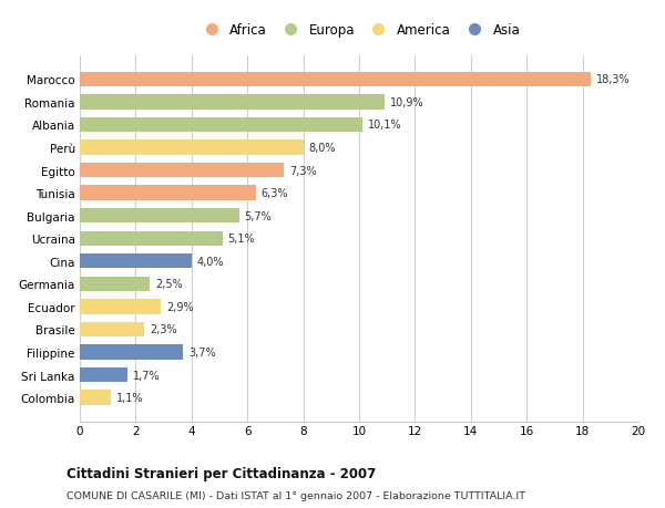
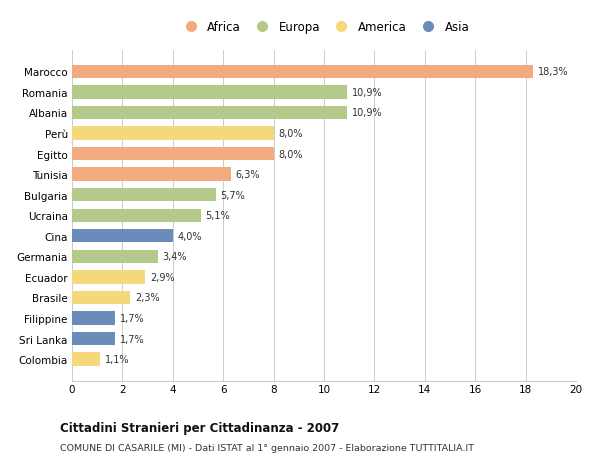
Albania: 10,1% -> 10,9%
Egitto: 7,3% -> 8,0%
Germania: 2,5% -> 3,4%
Filippine: 3,7% -> 1,7%
